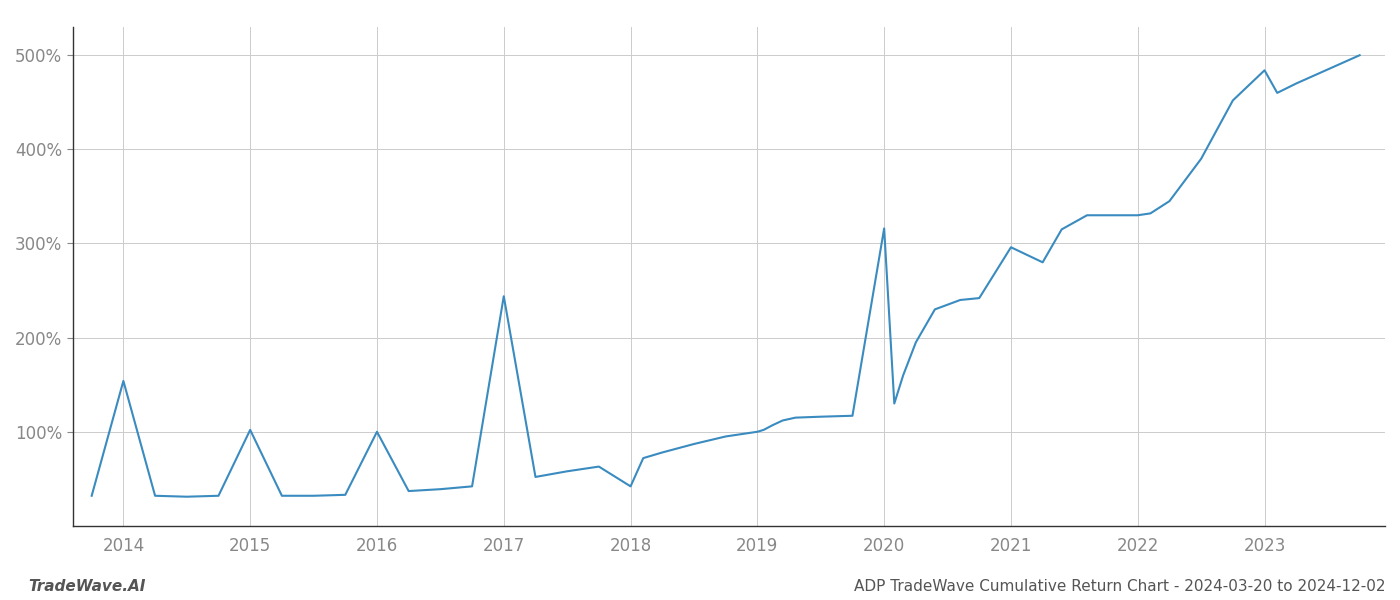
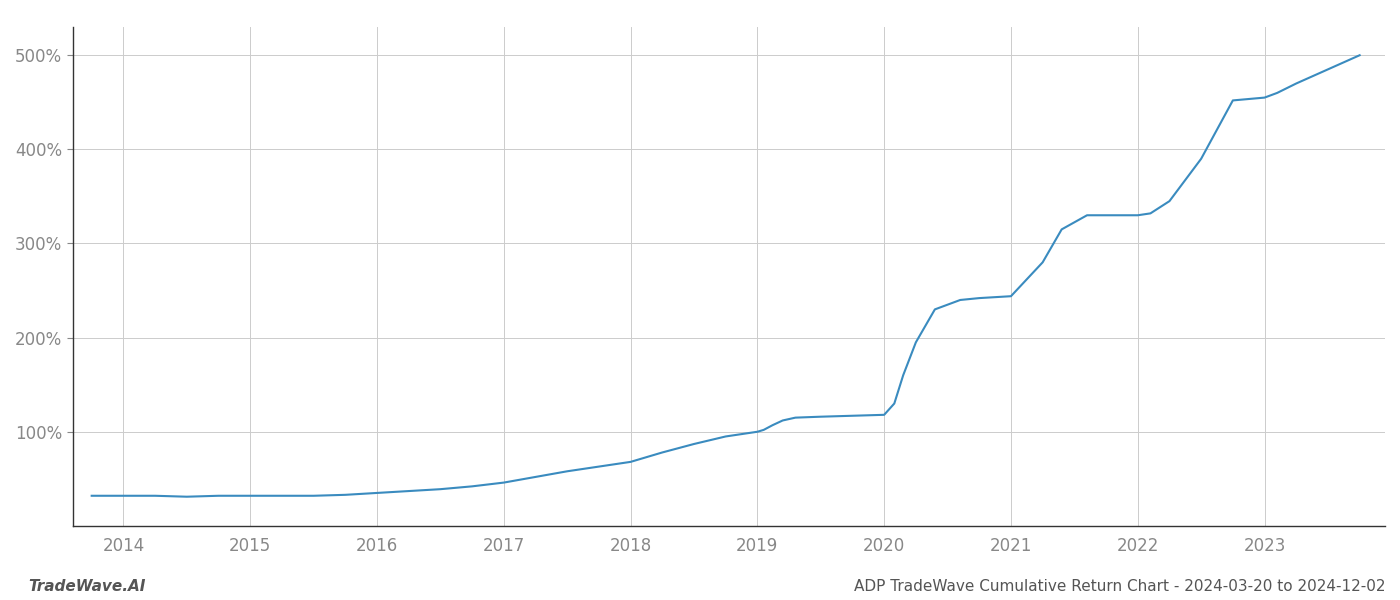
2014: 154% -> 32%
2015: 102% -> 32%
2016: 100% -> 35%
2017: 244% -> 46%
2018: 42% -> 68%
2020: 316% -> 118%
2021: 296% -> 244%
2023: 484% -> 455%
